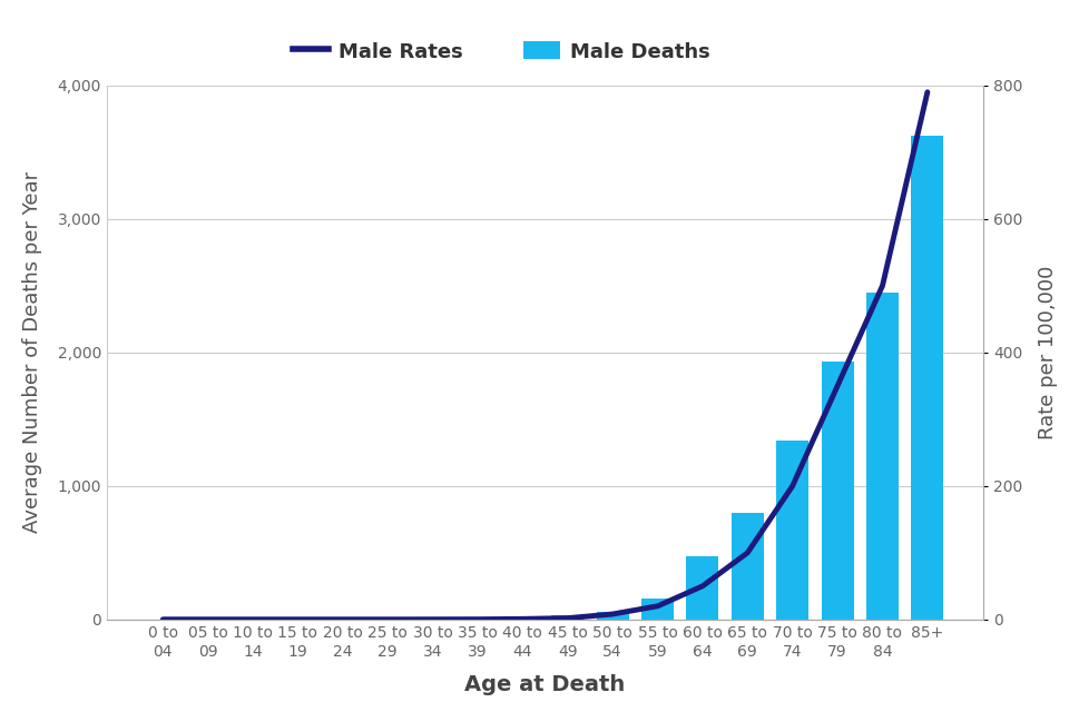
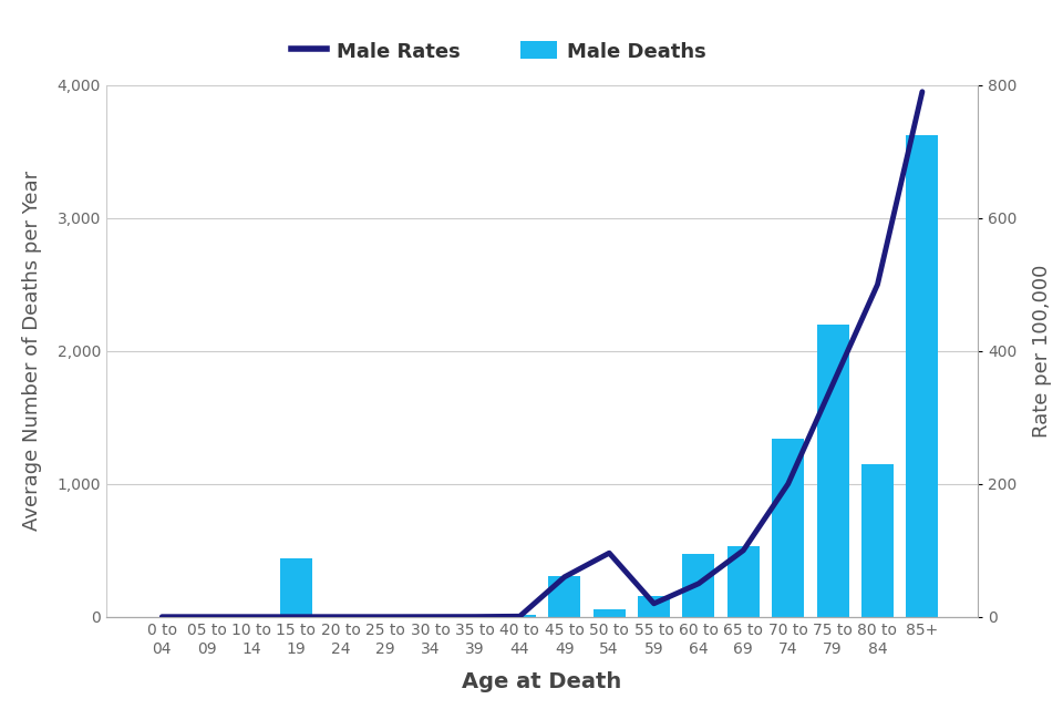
Male Deaths/15 to 19: 0 -> 440
Male Deaths/45 to 49: 40 -> 310
Male Rates/45 to 49: 2 -> 60
Male Rates/50 to 54: 8 -> 96
Male Deaths/65 to 69: 800 -> 530
Male Deaths/75 to 79: 1,930 -> 2,200
Male Deaths/80 to 84: 2,450 -> 1,150
